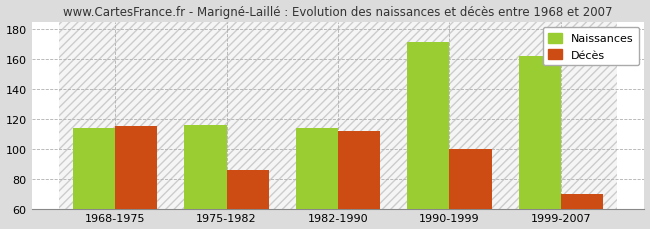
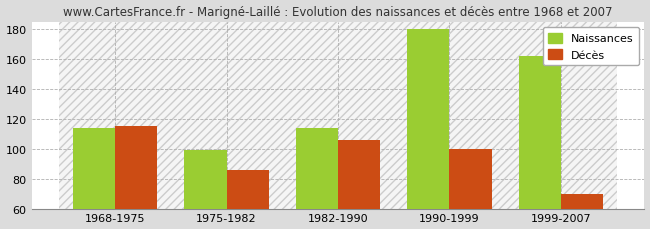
Naissances/1975-1982: 116 -> 99
Décès/1982-1990: 112 -> 106
Naissances/1990-1999: 171 -> 180
